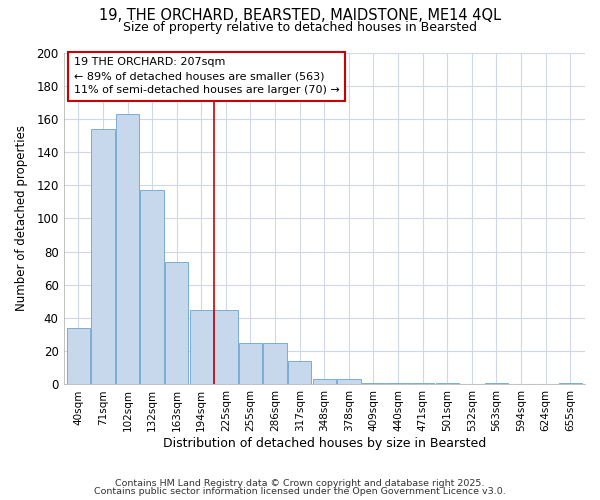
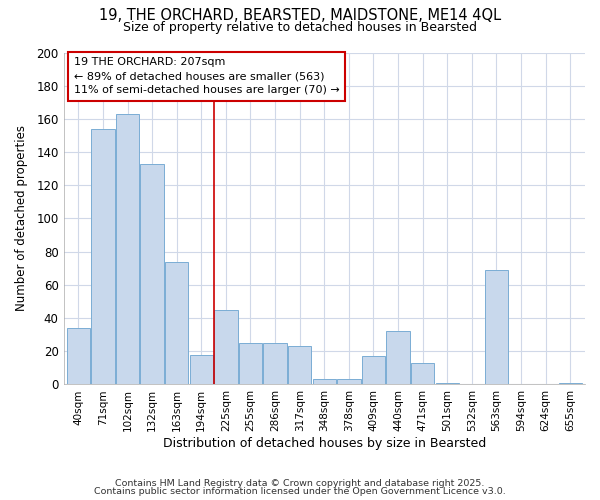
132sqm: 117 -> 133
194sqm: 45 -> 18
317sqm: 14 -> 23
409sqm: 1 -> 17
440sqm: 1 -> 32
471sqm: 1 -> 13
563sqm: 1 -> 69
